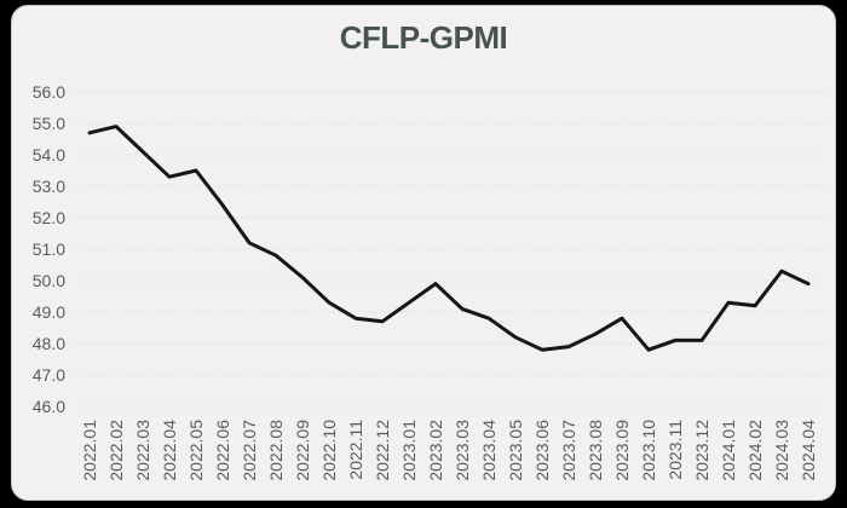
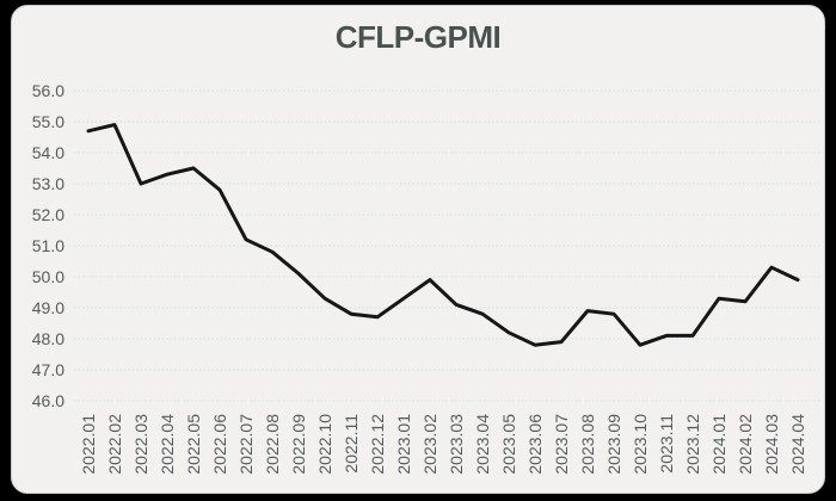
2022.03: 54.1 -> 53.0
2022.06: 52.4 -> 52.8
2023.08: 48.3 -> 48.9
